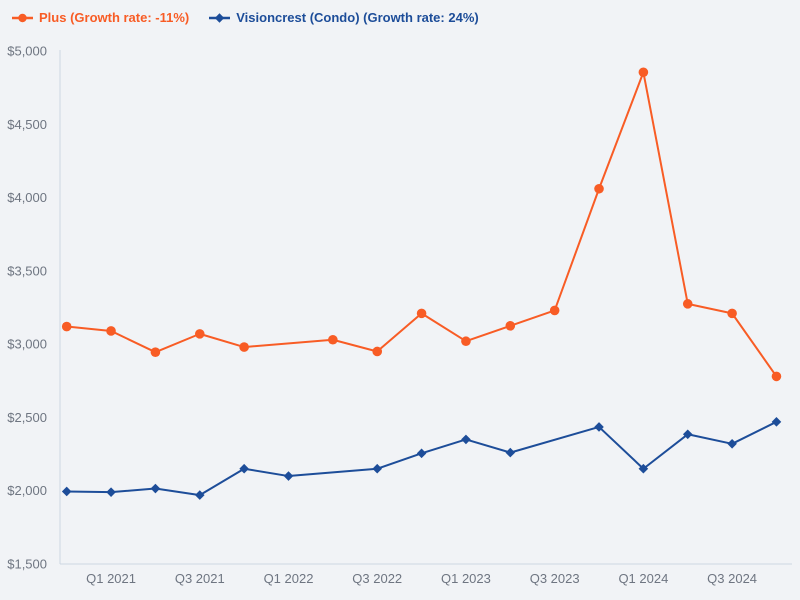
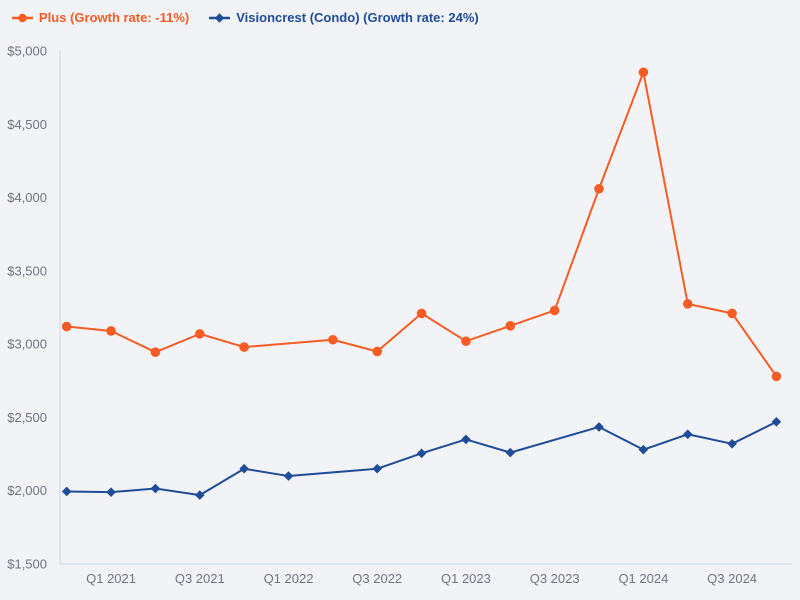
Visioncrest (Condo) (Growth rate: 24%)/Q1 2024: $2150 -> $2280
